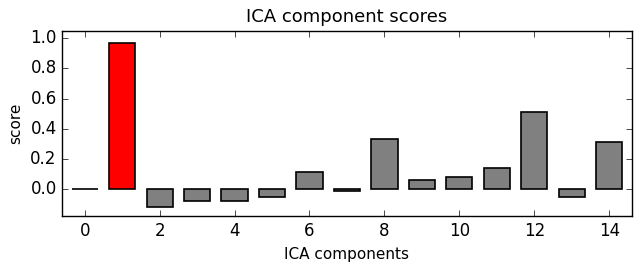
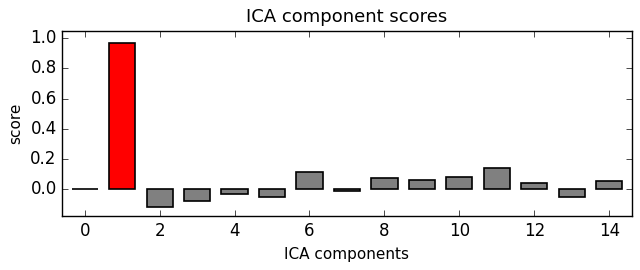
4: -0.08 -> -0.03
8: 0.33 -> 0.07
12: 0.51 -> 0.04
14: 0.31 -> 0.05
